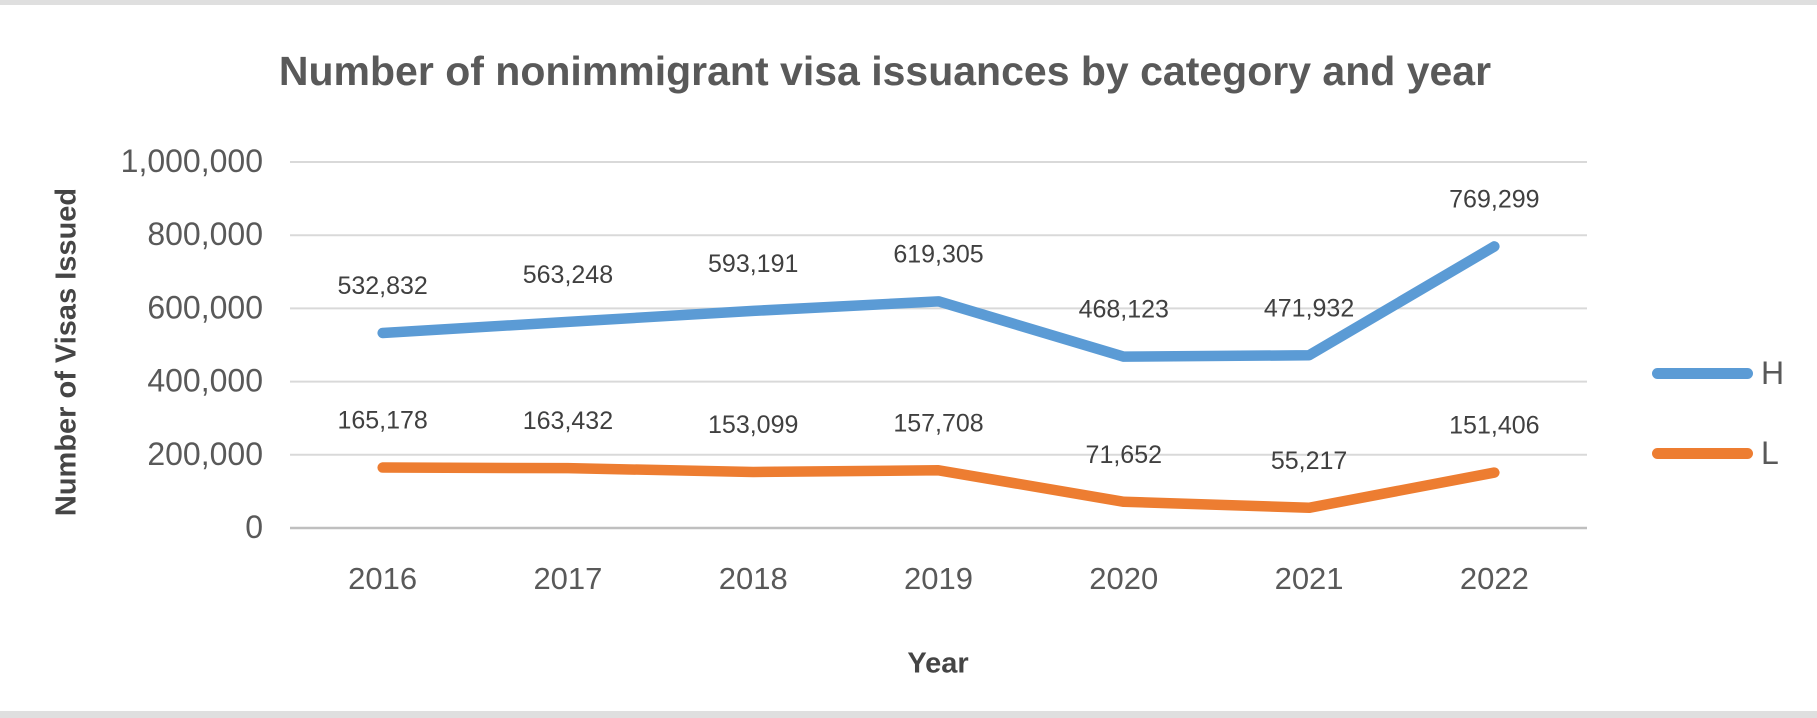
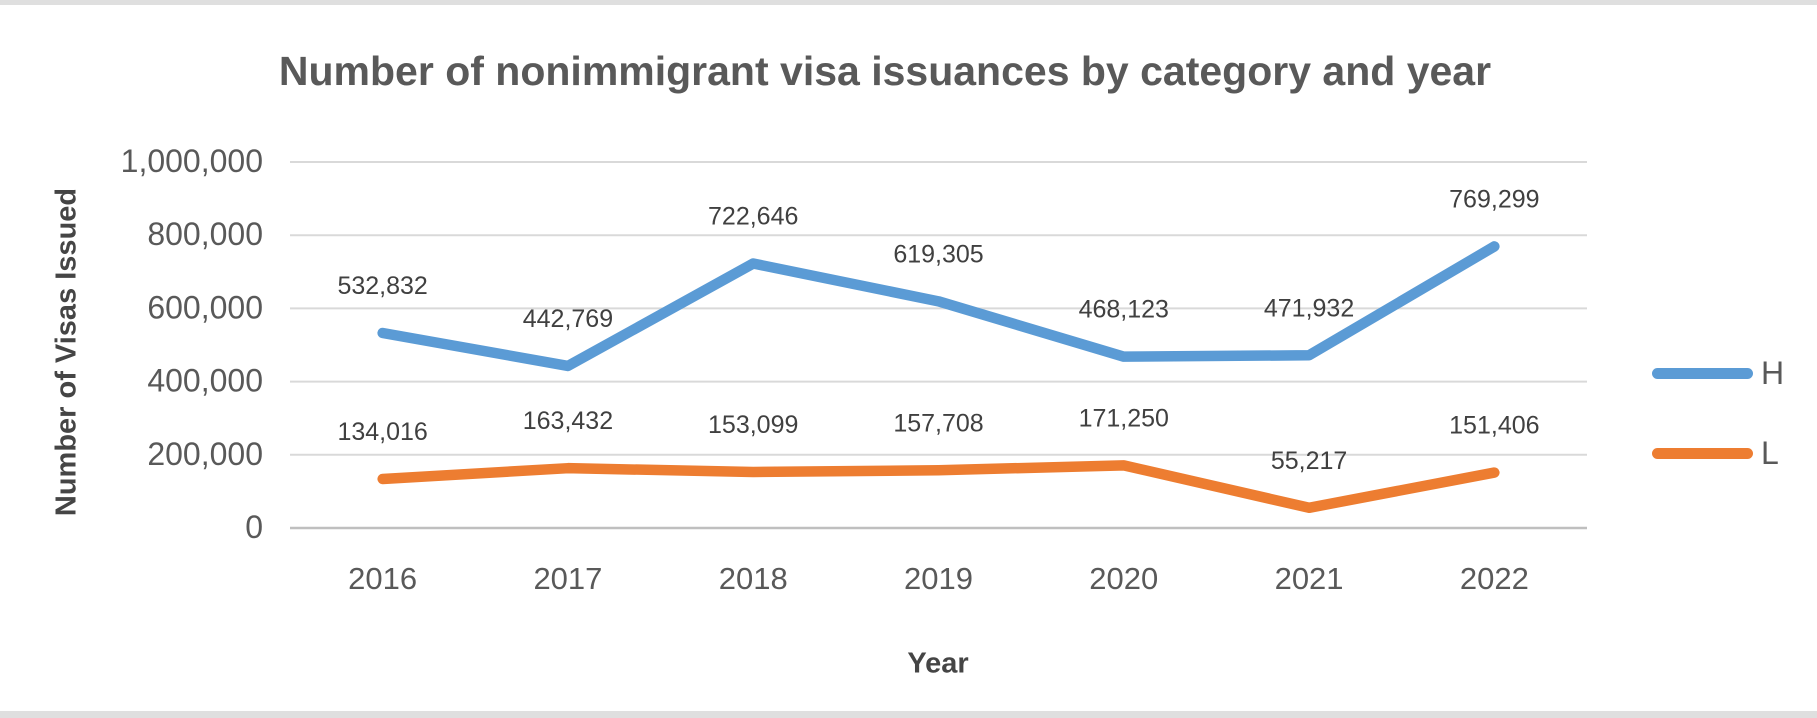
L/2016: 165,178 -> 134,016
H/2017: 563,248 -> 442,769
H/2018: 593,191 -> 722,646
L/2020: 71,652 -> 171,250
